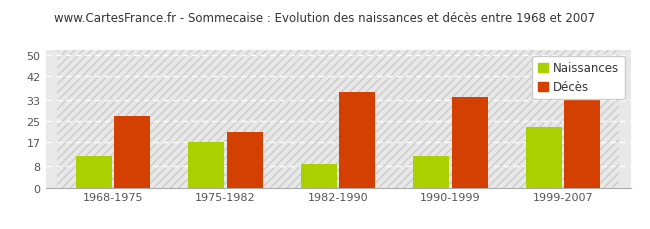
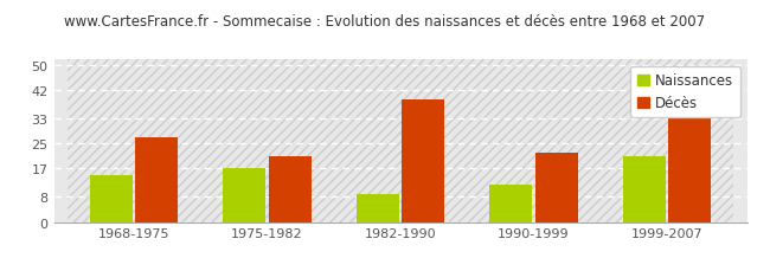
Naissances/1968-1975: 12 -> 15
Décès/1982-1990: 36 -> 39
Décès/1990-1999: 34 -> 22
Naissances/1999-2007: 23 -> 21
